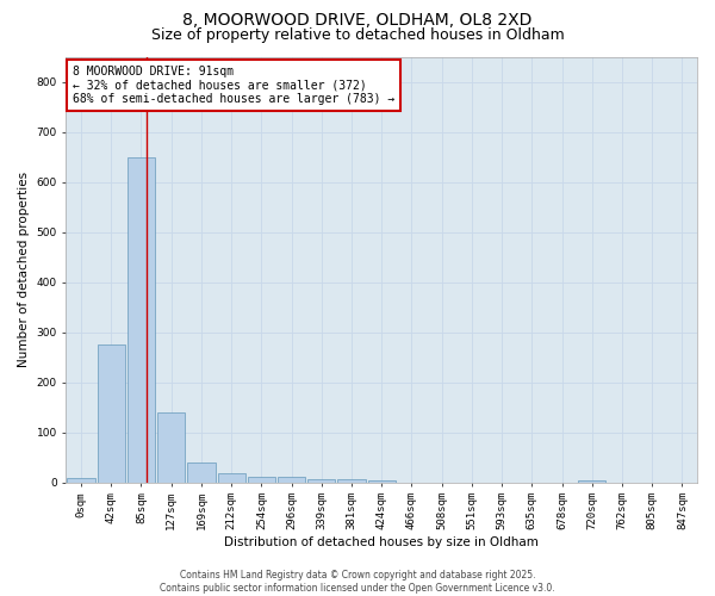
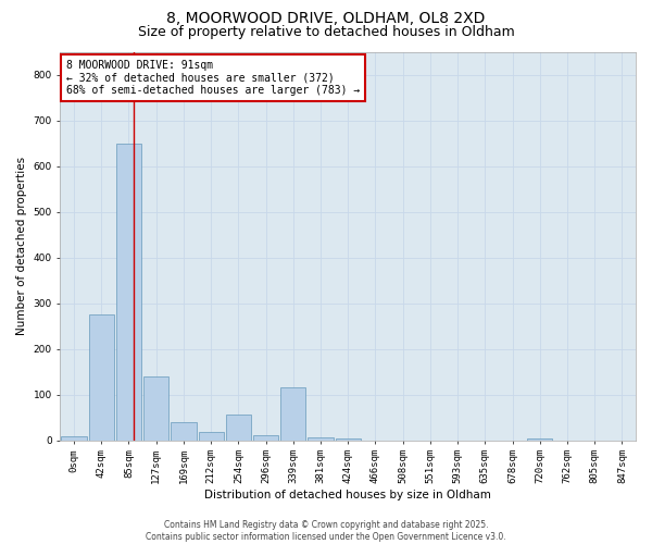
254sqm: 12 -> 55
339sqm: 7 -> 115
